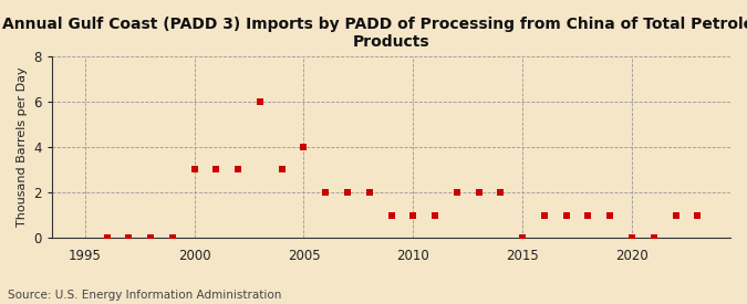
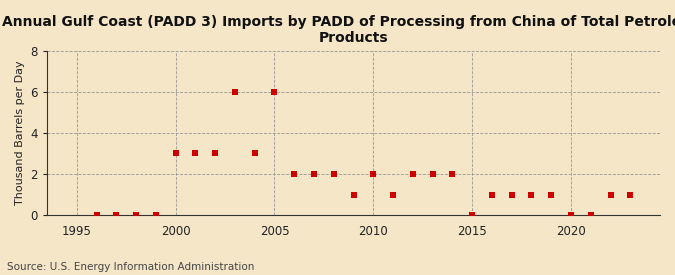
2005: 4 -> 6
2010: 1 -> 2
